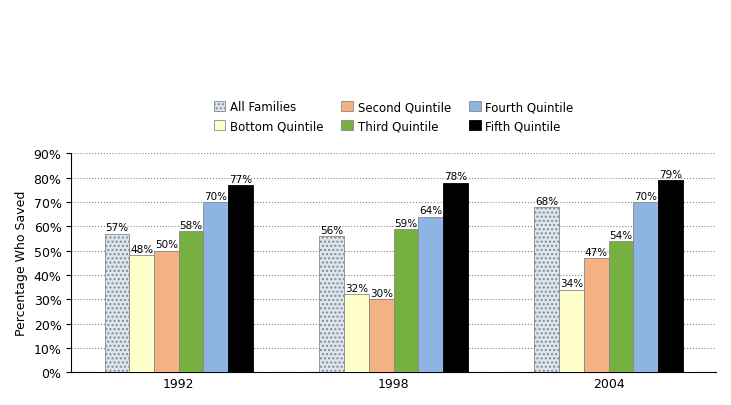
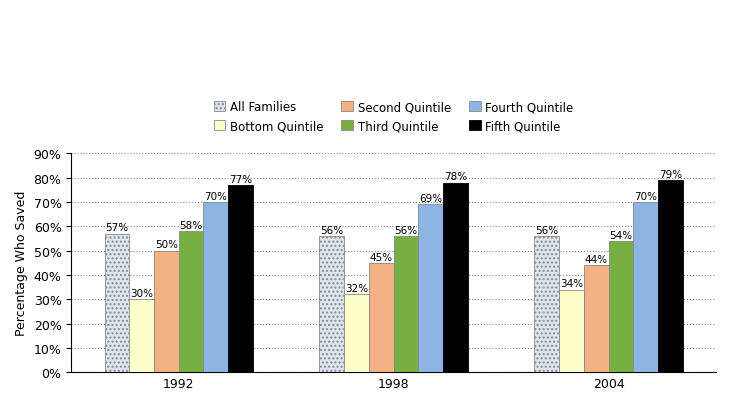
Bottom Quintile/1992: 48% -> 30%
Second Quintile/1998: 30% -> 45%
Third Quintile/1998: 59% -> 56%
Fourth Quintile/1998: 64% -> 69%
All Families/2004: 68% -> 56%
Second Quintile/2004: 47% -> 44%
